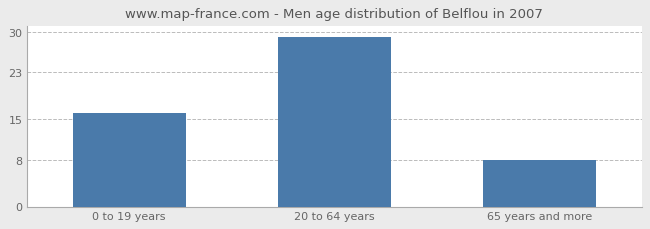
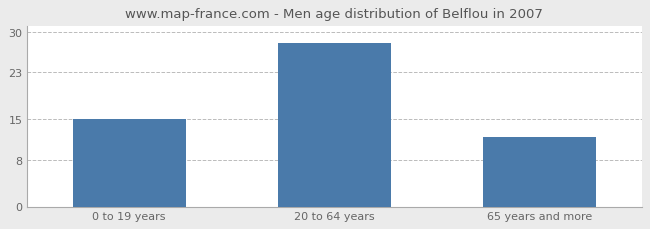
0 to 19 years: 16 -> 15
20 to 64 years: 29 -> 28
65 years and more: 8 -> 12
